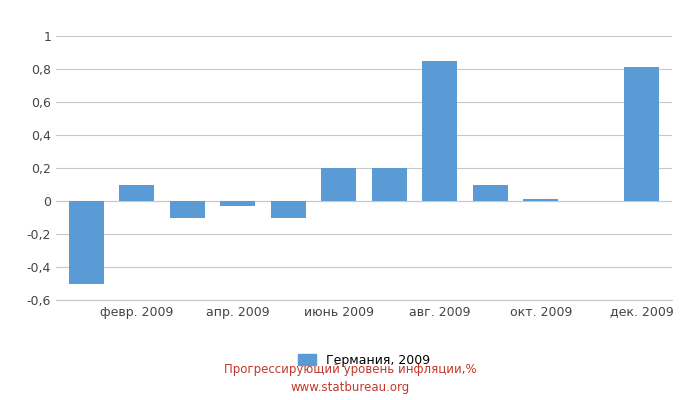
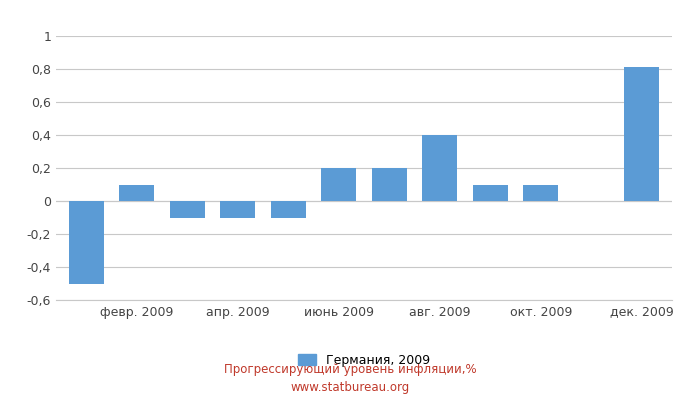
апр. 2009: -0,03 -> -0,10
авг. 2009: 0,85 -> 0,40
окт. 2009: 0,01 -> 0,10
